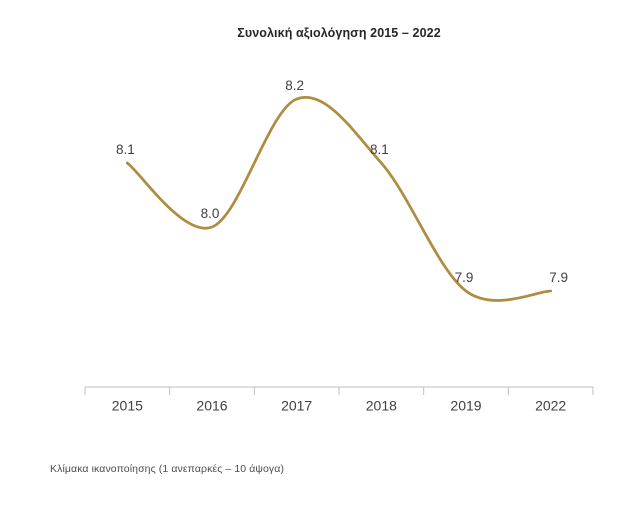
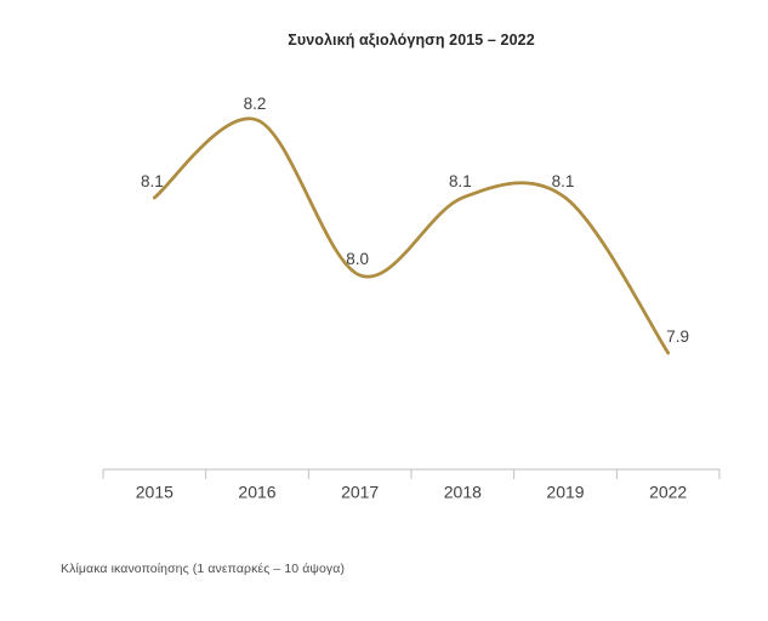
2016: 8.0 -> 8.2
2017: 8.2 -> 8.0
2019: 7.9 -> 8.1
